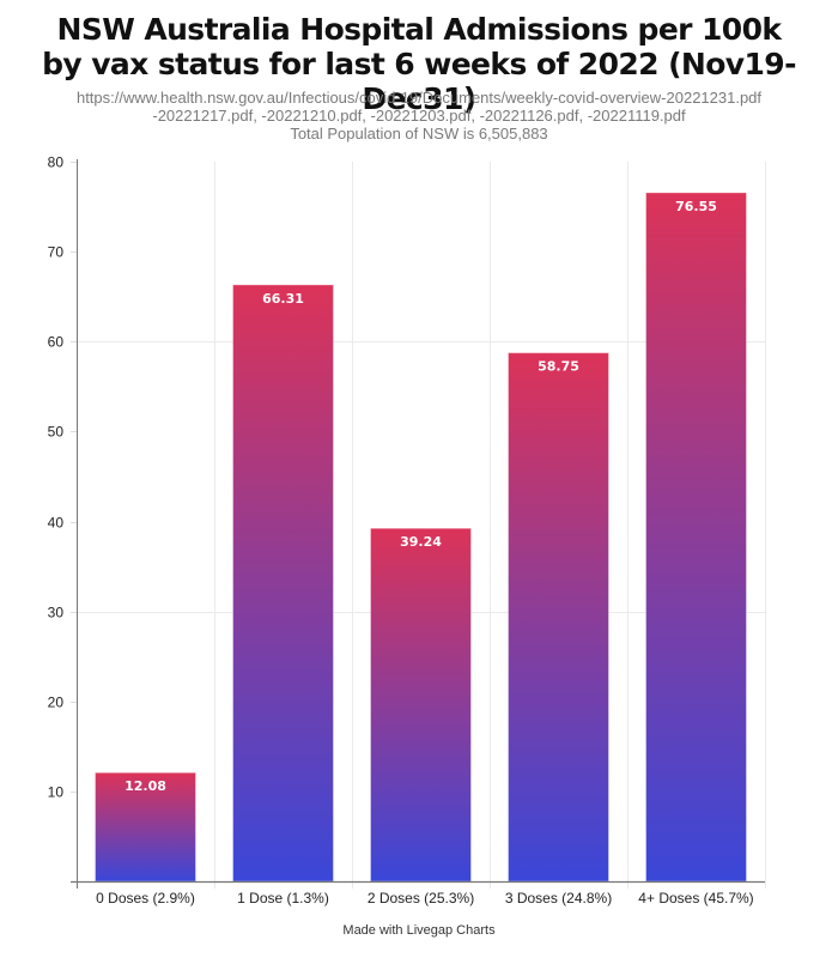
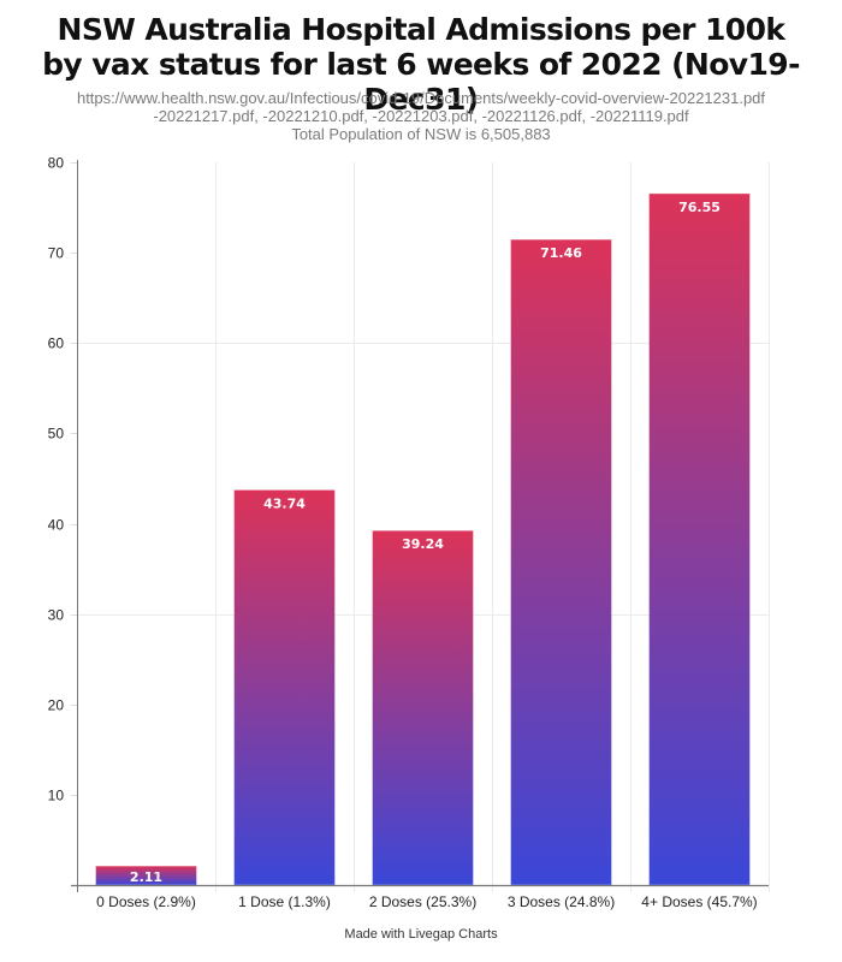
0 Doses (2.9%): 12.08 -> 2.11
1 Dose (1.3%): 66.31 -> 43.74
3 Doses (24.8%): 58.75 -> 71.46
